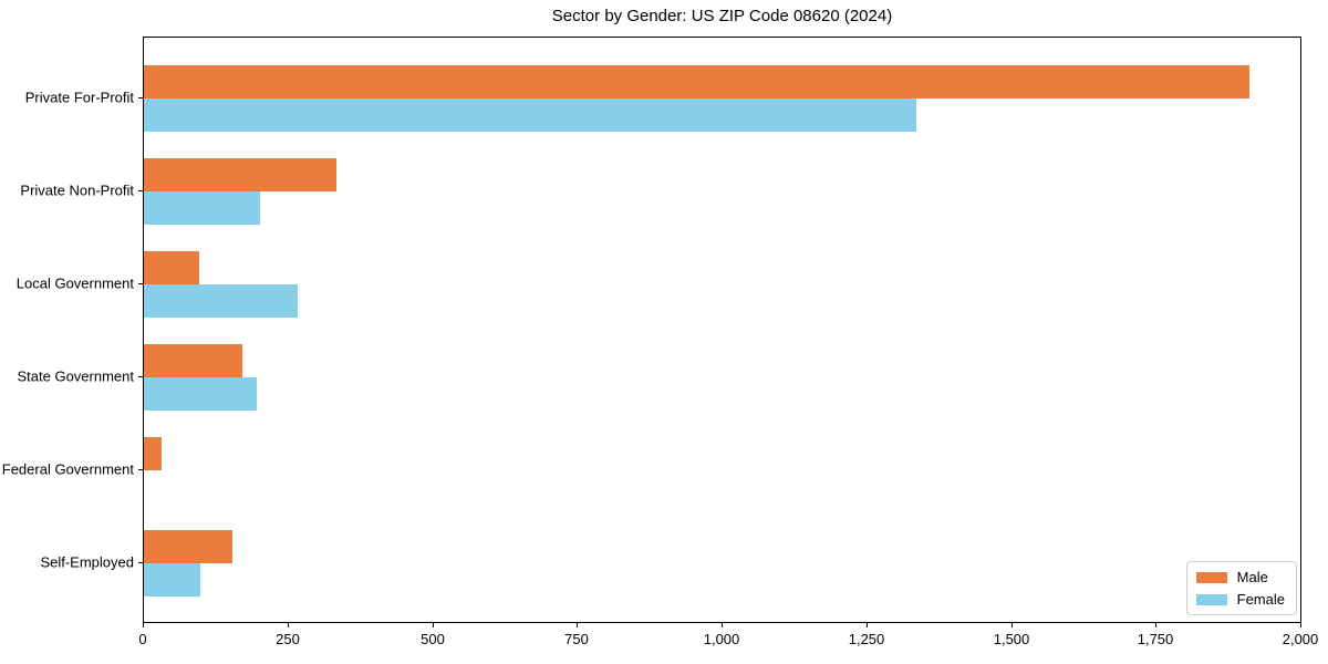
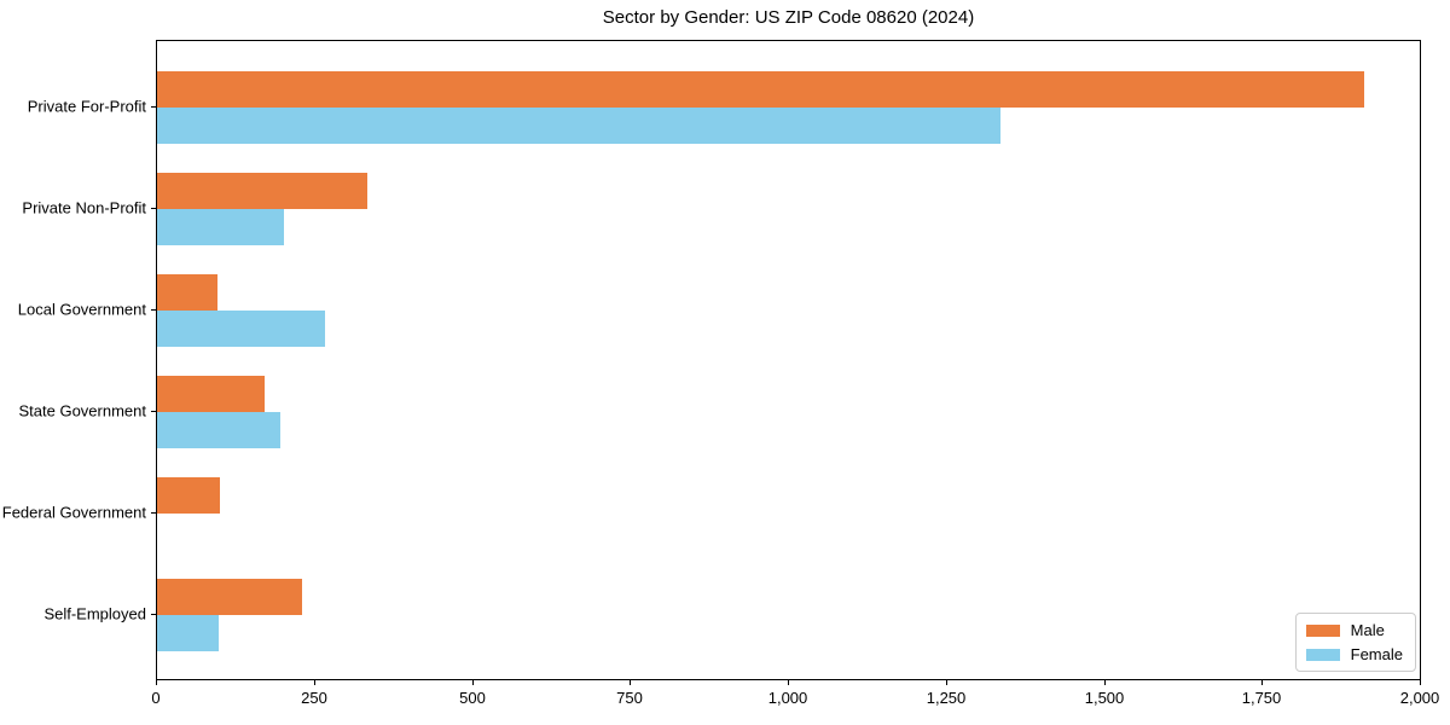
Male/Federal Government: 30 -> 100
Male/Self-Employed: 150 -> 230
